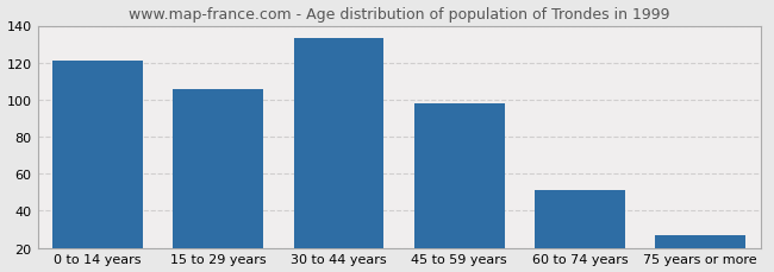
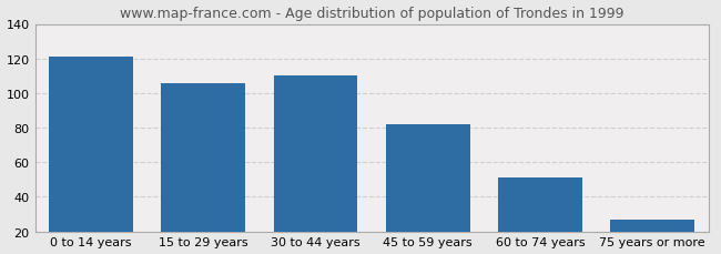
30 to 44 years: 133 -> 110
45 to 59 years: 98 -> 82
